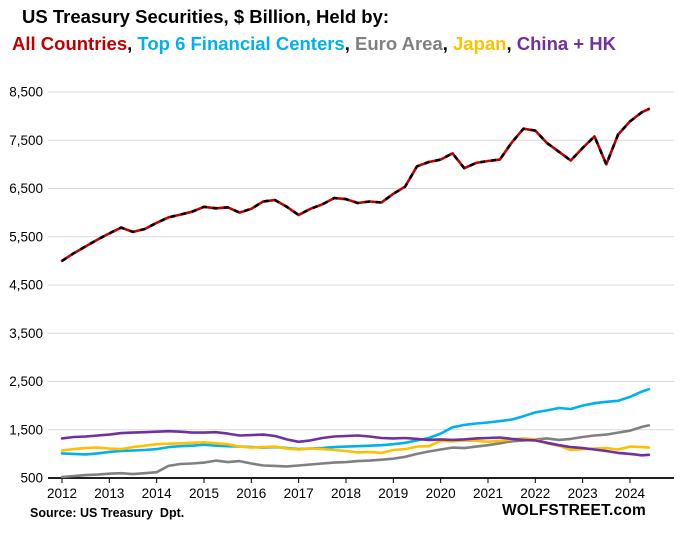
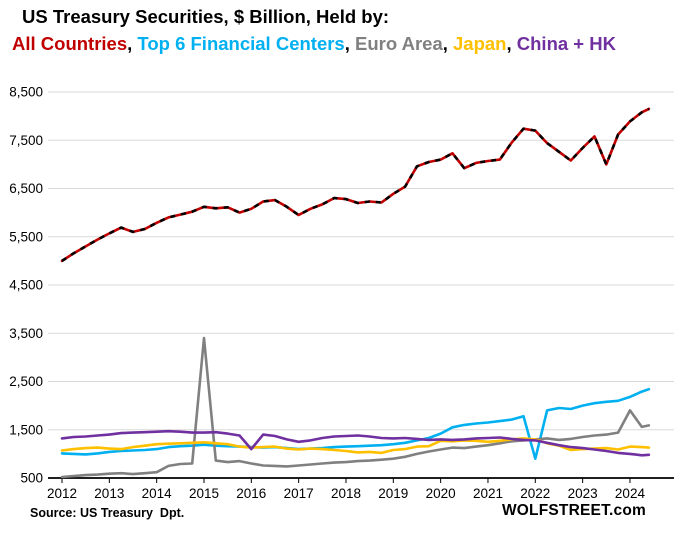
Euro Area/2015: 800 -> 3400
China + HK/2016: 1400 -> 1100
Top 6 Financial Centers/2022: 1900 -> 900
Euro Area/2024: 1500 -> 1900
